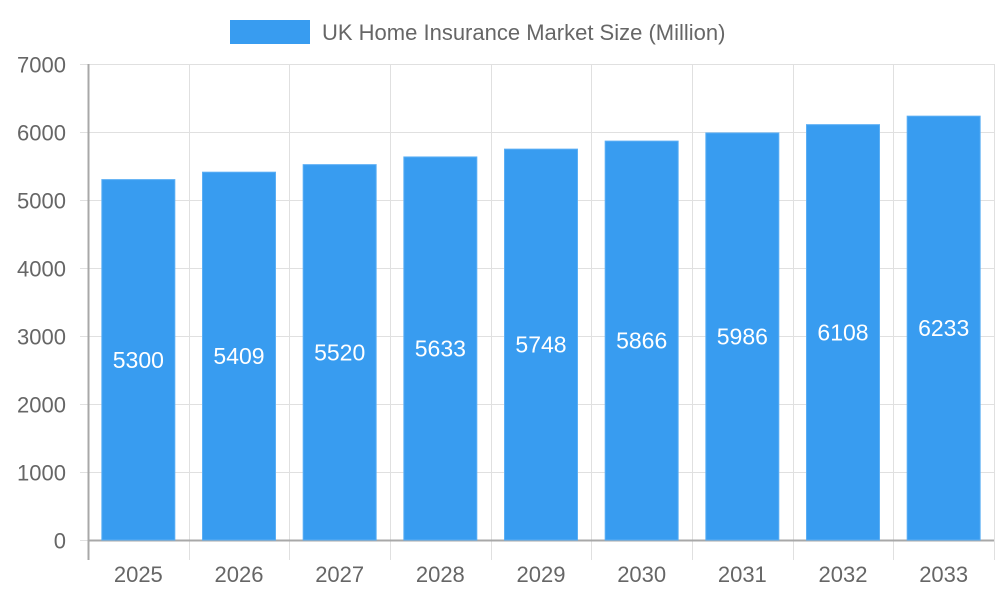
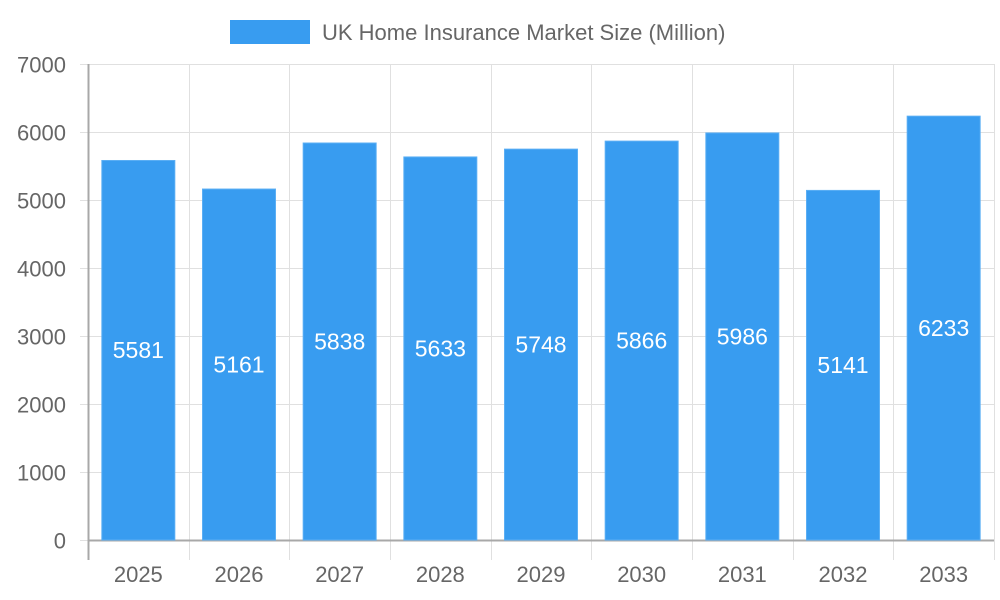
2025: 5300 -> 5581
2026: 5409 -> 5161
2027: 5520 -> 5838
2032: 6108 -> 5141
